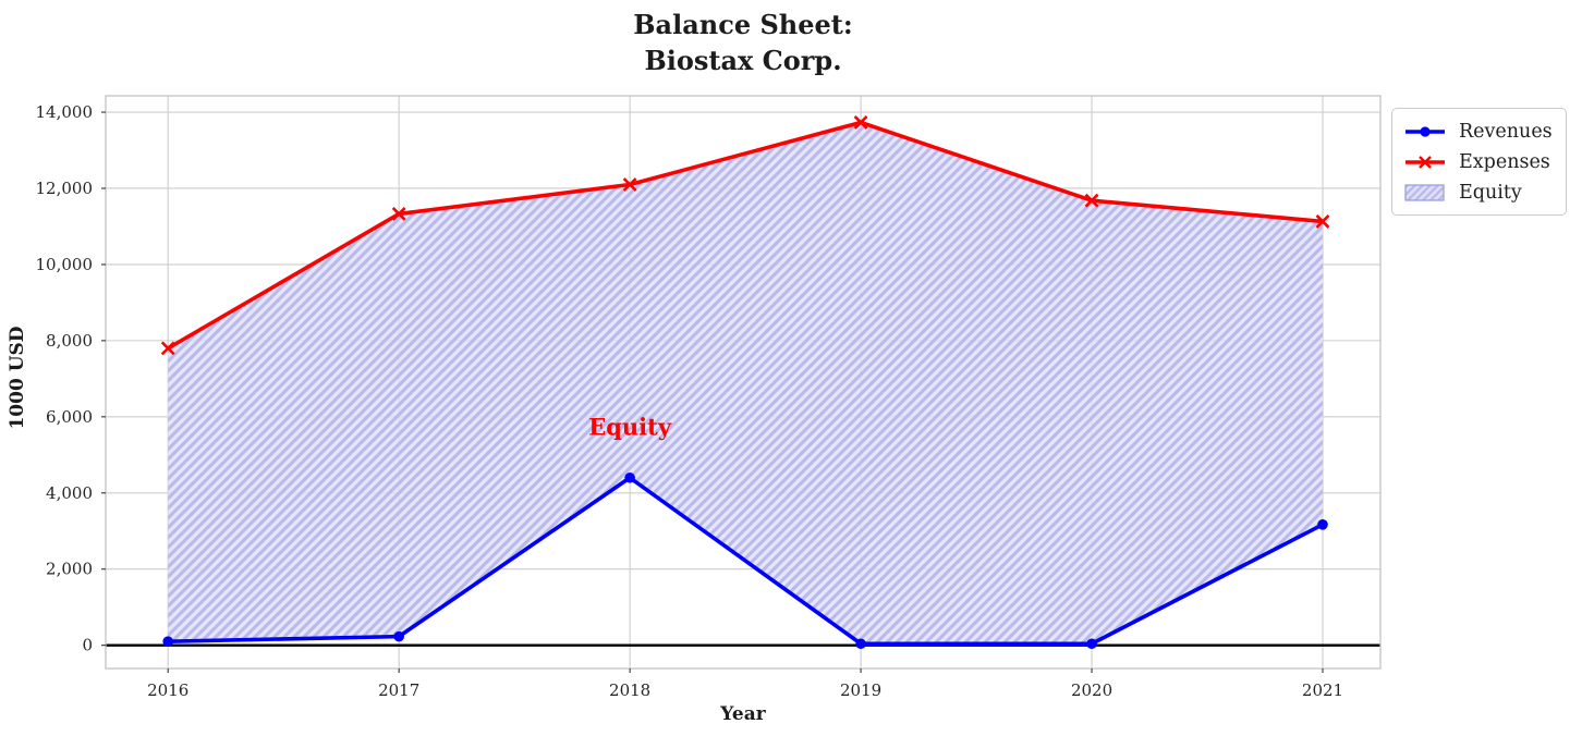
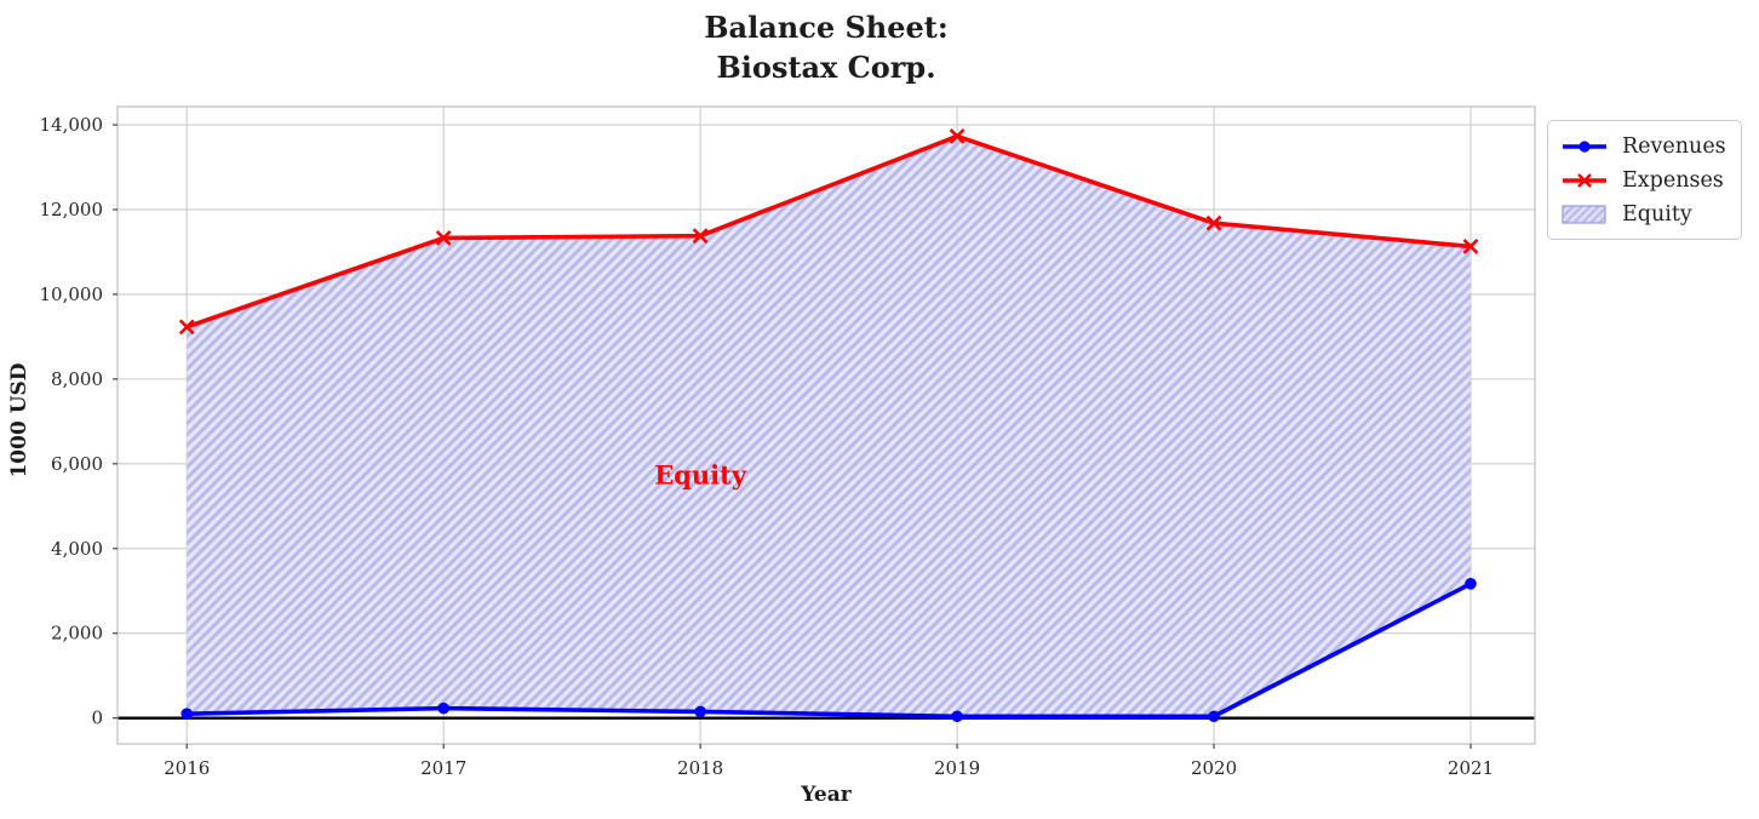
Expenses/2016: 7800 -> 9200
Revenues/2018: 4400 -> 200
Expenses/2018: 12100 -> 11400
